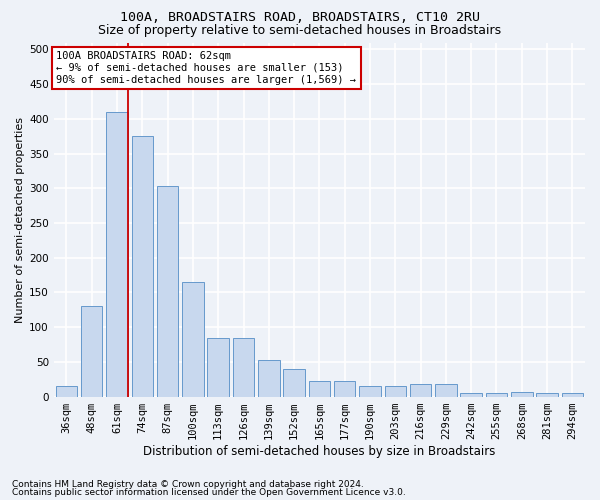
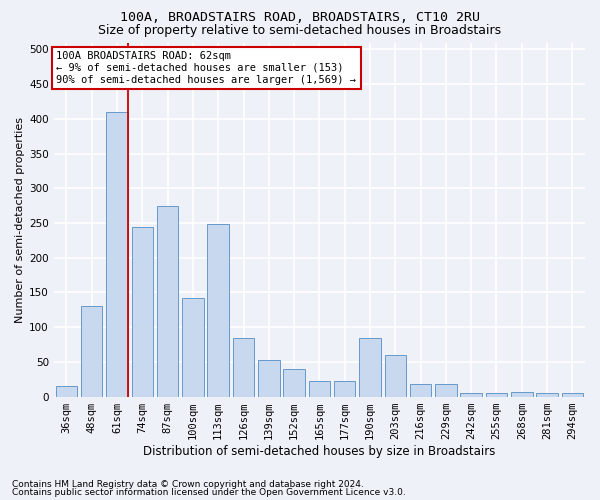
74sqm: 375 -> 244
87sqm: 303 -> 274
100sqm: 165 -> 142
113sqm: 85 -> 248
190sqm: 15 -> 84
203sqm: 15 -> 60
